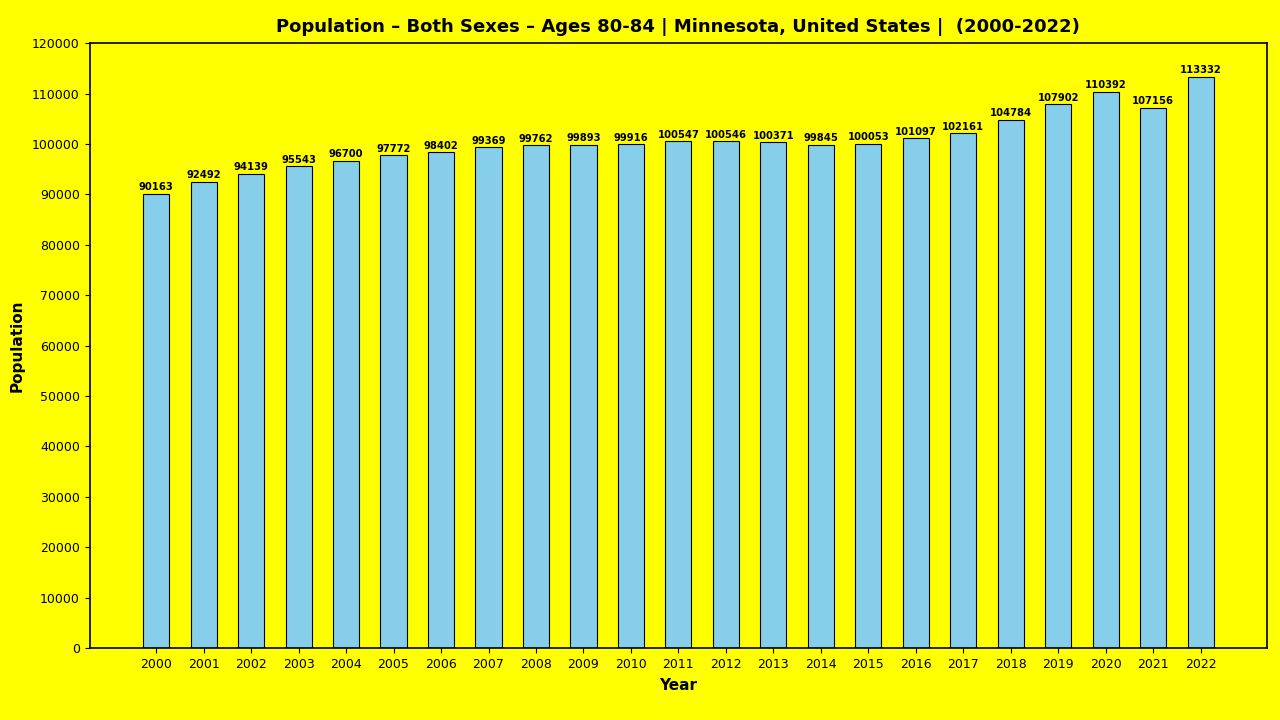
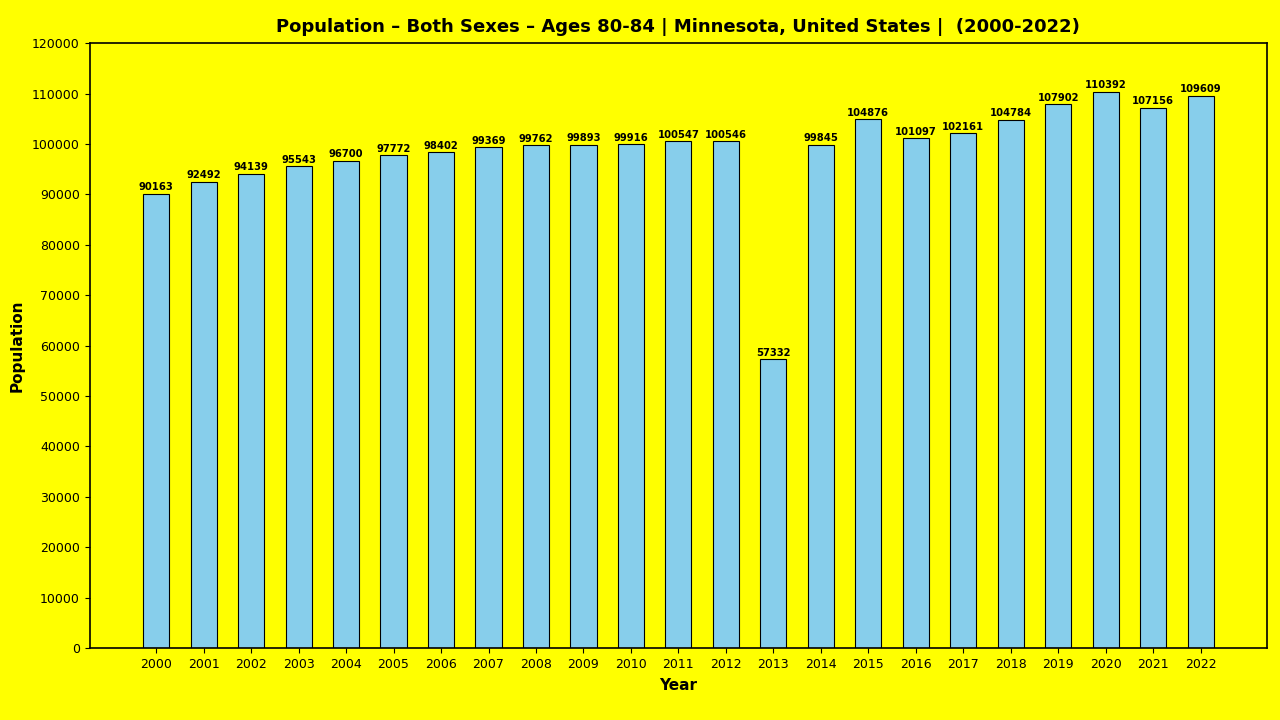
2013: 100371 -> 57332
2015: 100053 -> 104876
2022: 113332 -> 109609
